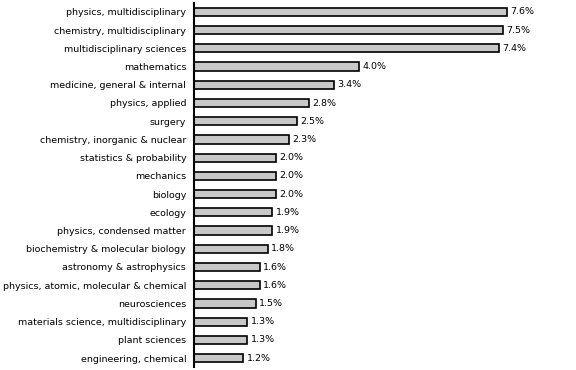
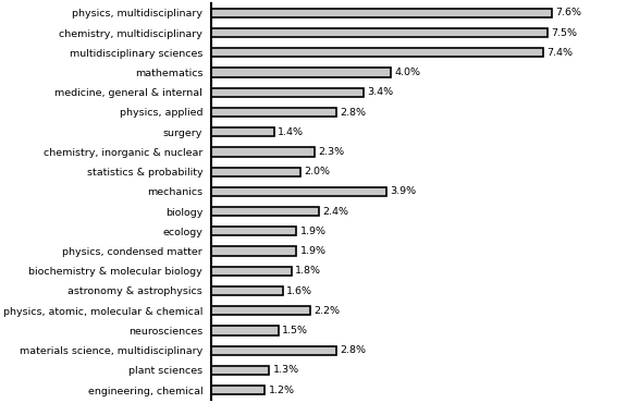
surgery: 2.5% -> 1.4%
mechanics: 2.0% -> 3.9%
biology: 2.0% -> 2.4%
physics, atomic, molecular & chemical: 1.6% -> 2.2%
materials science, multidisciplinary: 1.3% -> 2.8%
